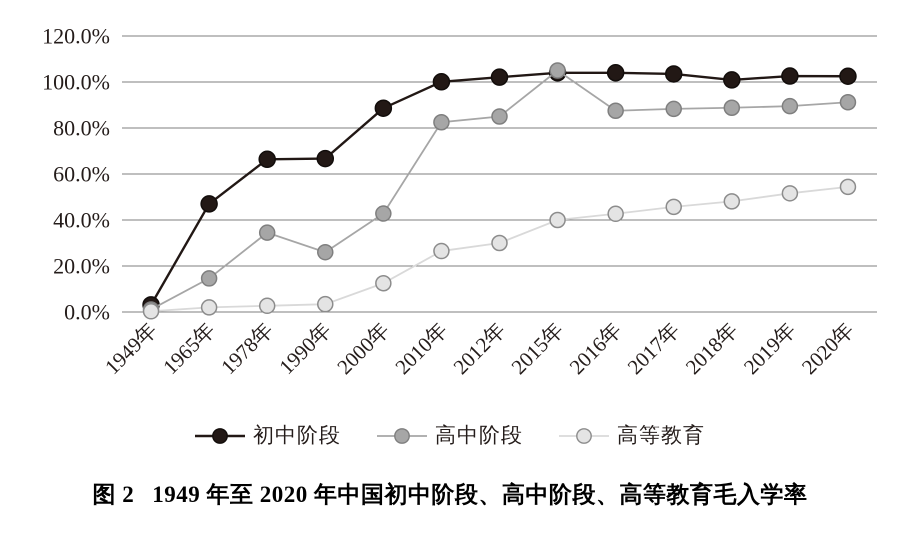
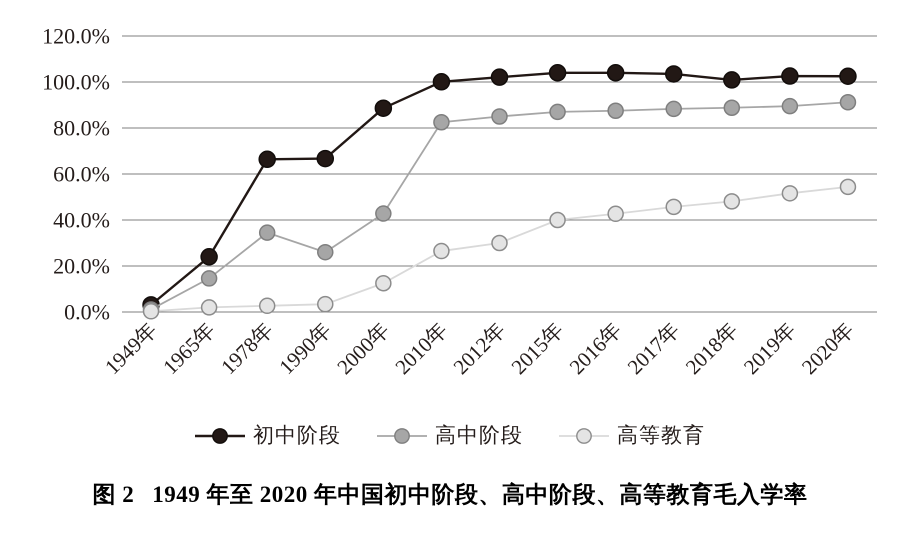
初中阶段/1965年: 47% -> 24%
高中阶段/2015年: 105% -> 87%
